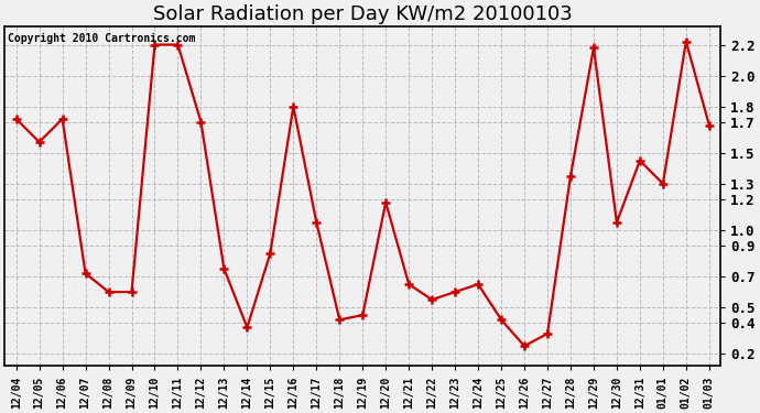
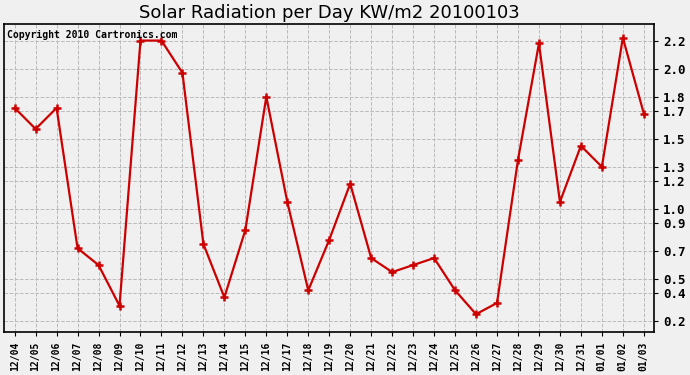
12/09: 0.60 -> 0.31
12/12: 1.70 -> 1.97
12/19: 0.45 -> 0.78
